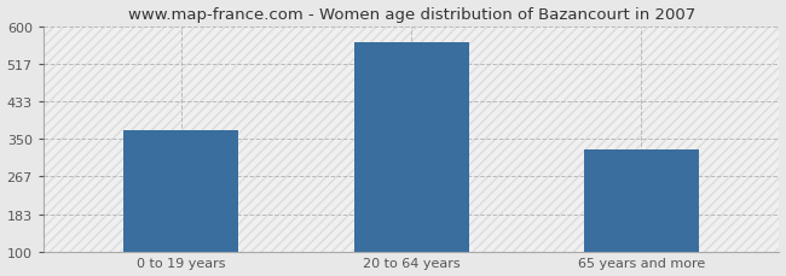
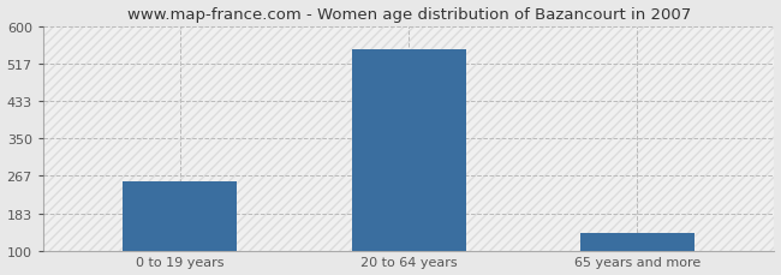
0 to 19 years: 370 -> 255
20 to 64 years: 565 -> 548
65 years and more: 325 -> 140
